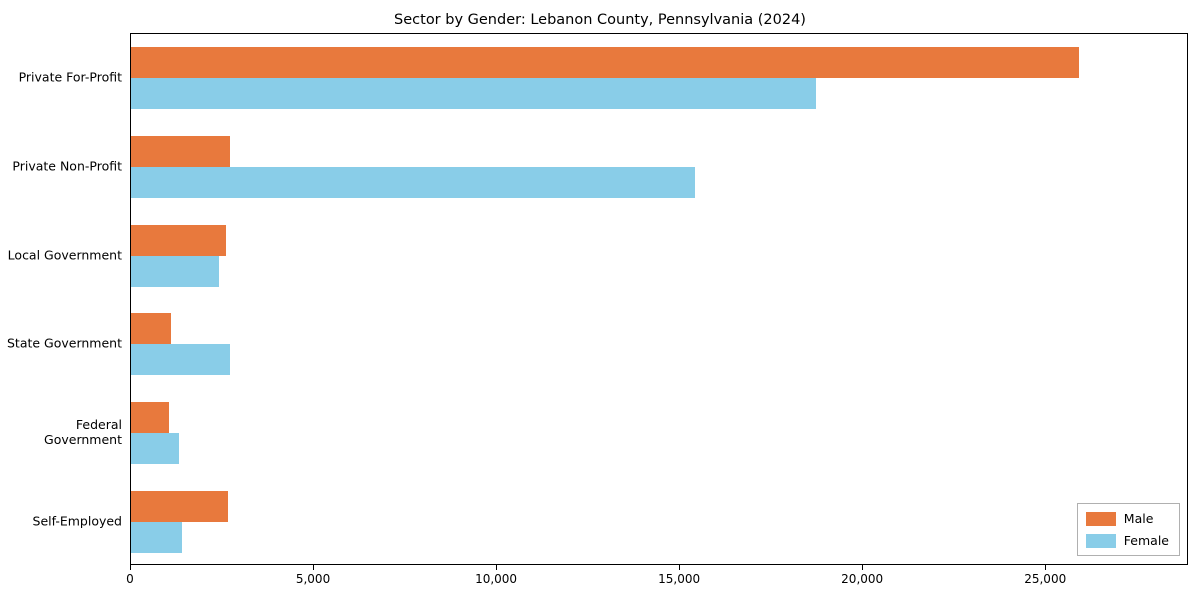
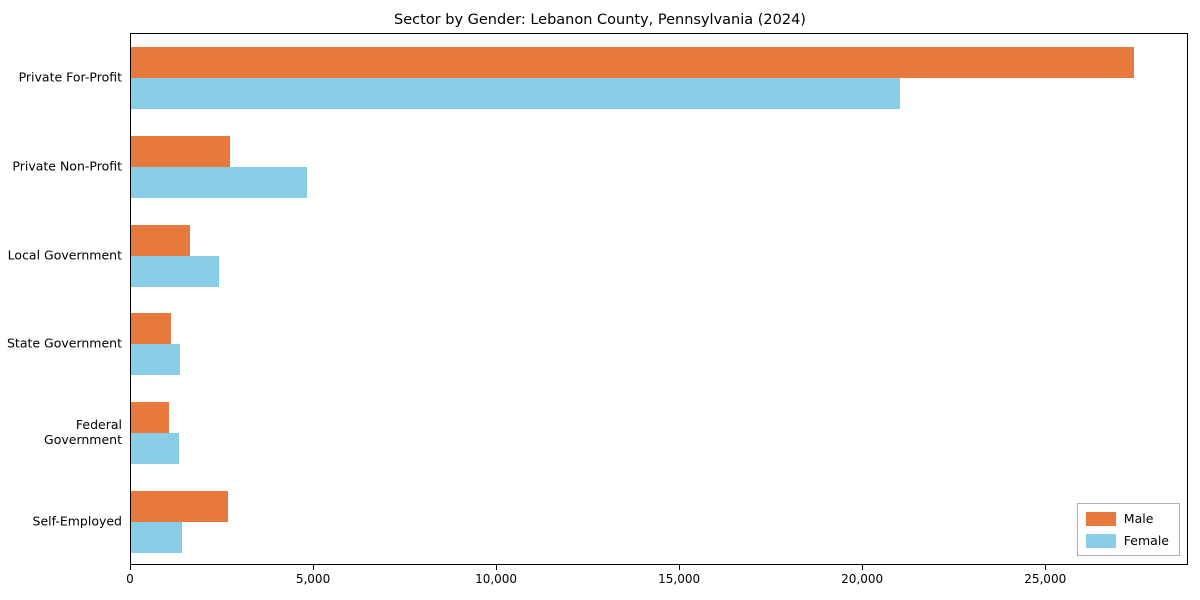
Male/Private For-Profit: 25900 -> 27400
Female/Private For-Profit: 18700 -> 21000
Female/Private Non-Profit: 15400 -> 4800
Male/Local Government: 2600 -> 1600
Female/State Government: 2700 -> 1400
